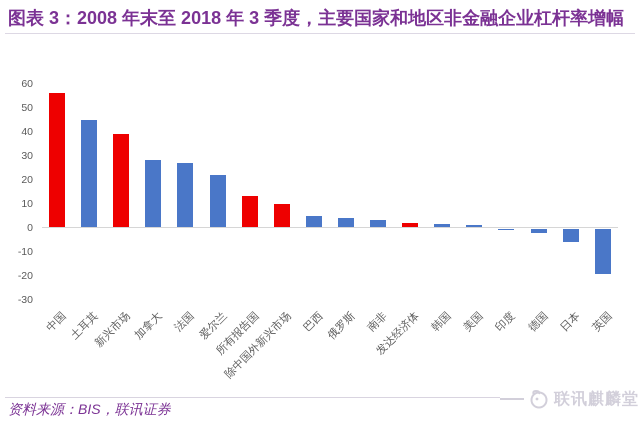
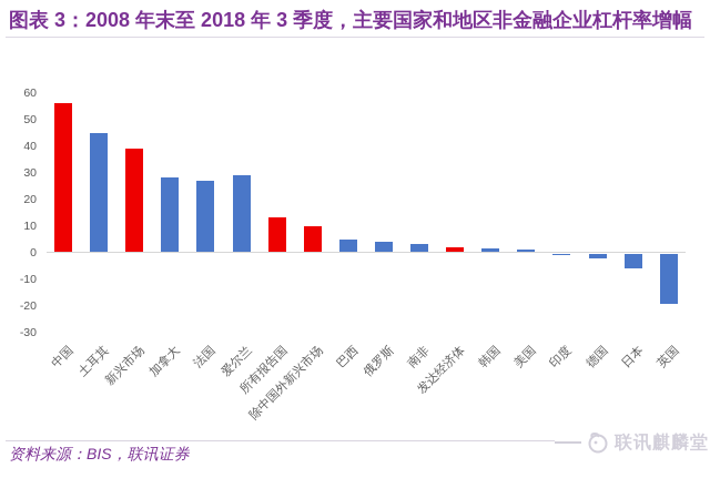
爱尔兰: 22 -> 29
